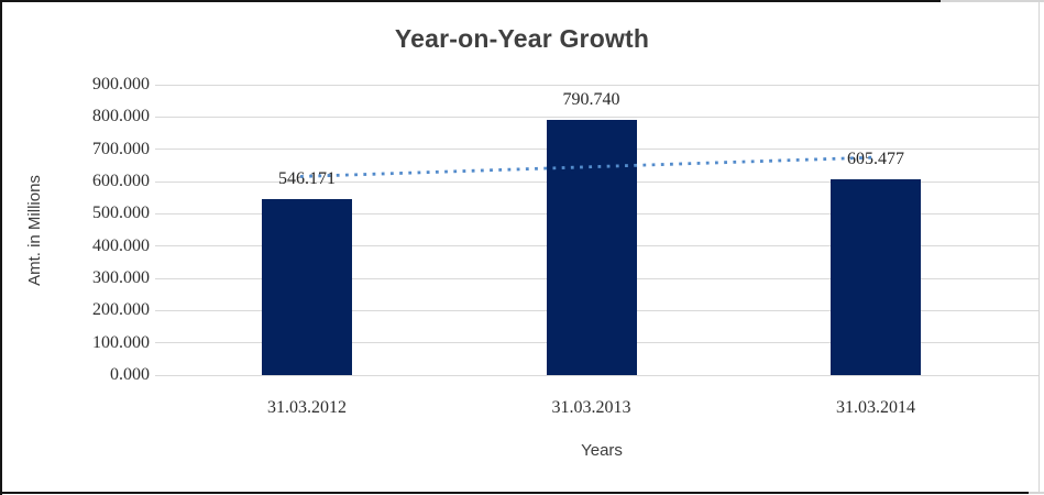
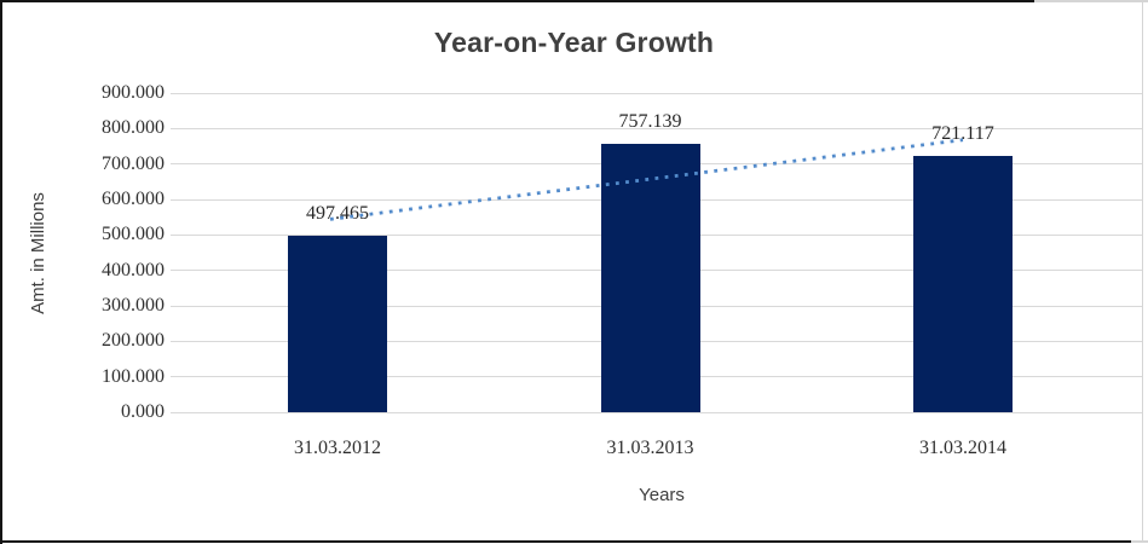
31.03.2012: 546.171 -> 497.465
31.03.2013: 790.740 -> 757.139
31.03.2014: 605.477 -> 721.117
